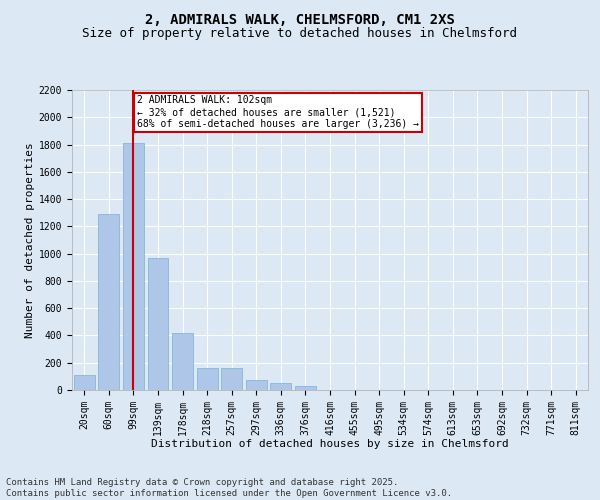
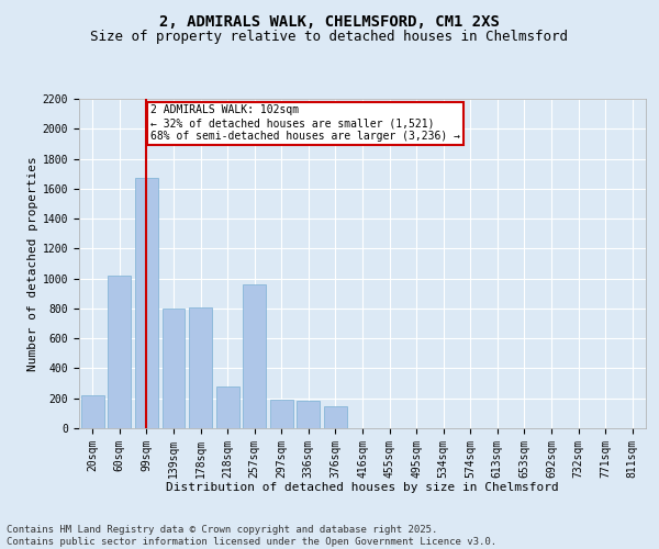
20sqm: 110 -> 220
60sqm: 1290 -> 1020
99sqm: 1810 -> 1670
139sqm: 970 -> 800
178sqm: 420 -> 810
218sqm: 160 -> 280
257sqm: 160 -> 960
297sqm: 80 -> 190
336sqm: 60 -> 180
376sqm: 30 -> 150
